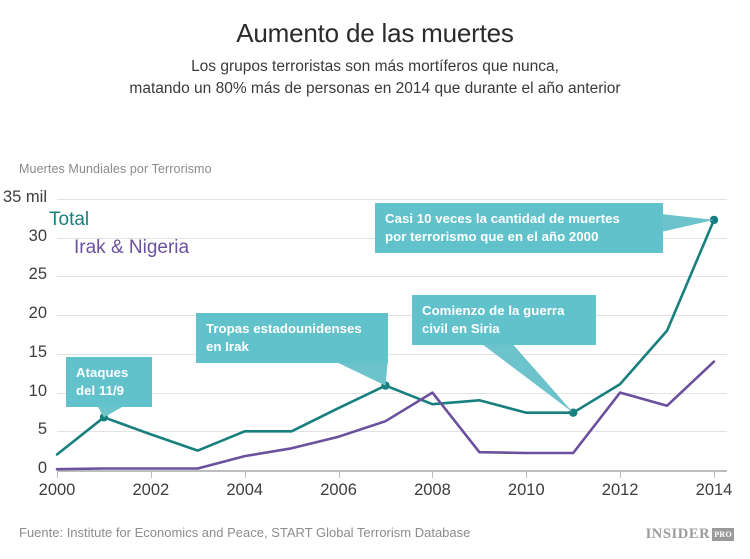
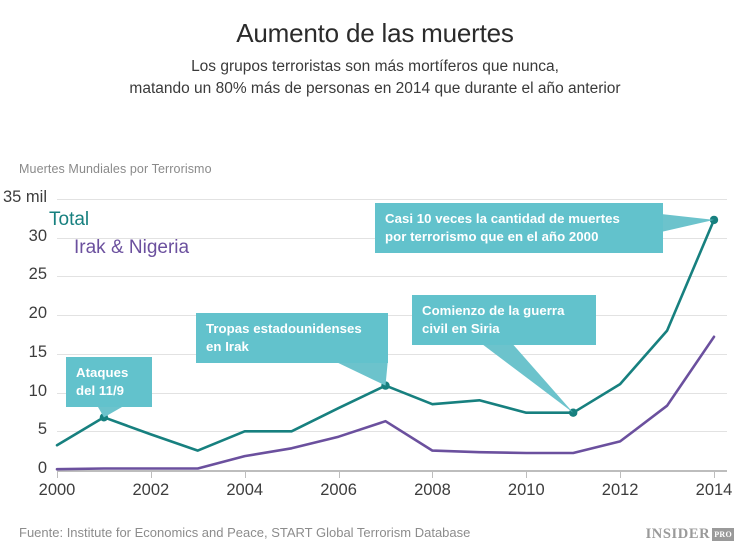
Total/2000: 2 -> 3
Irak & Nigeria/2008: 10 -> 2
Irak & Nigeria/2012: 10 -> 4
Irak & Nigeria/2014: 14 -> 17
